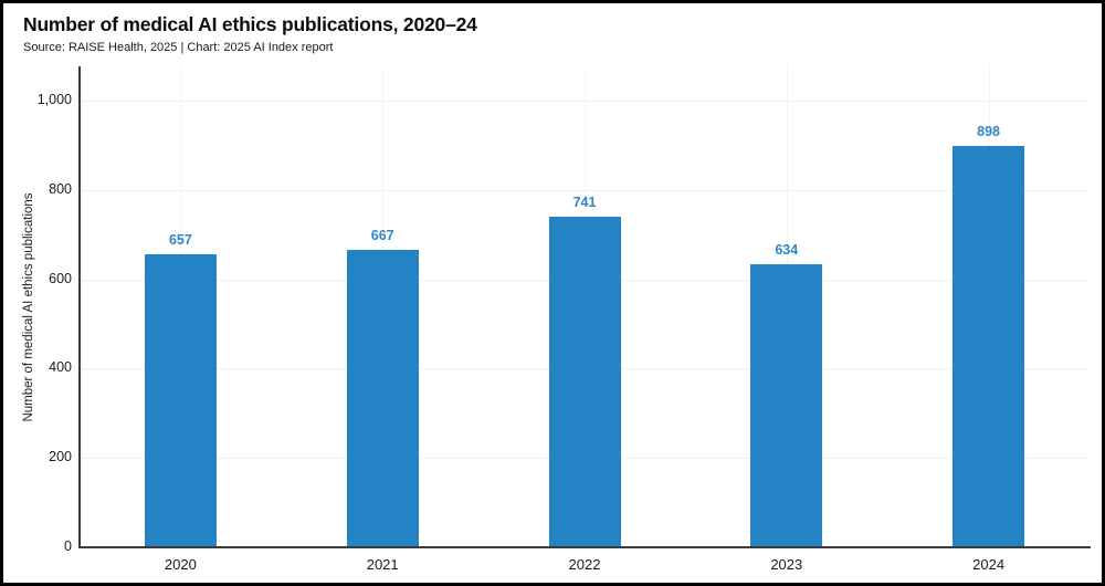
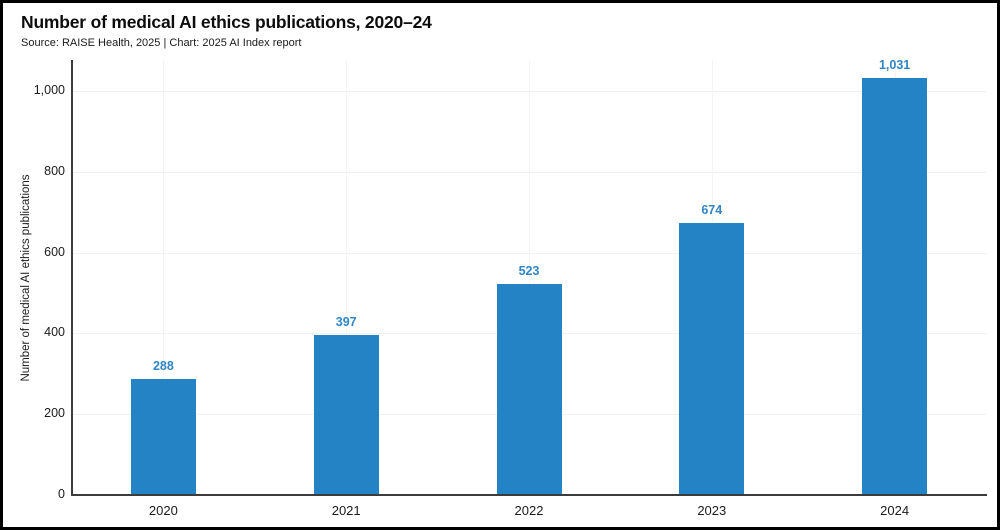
2020: 657 -> 288
2021: 667 -> 397
2022: 741 -> 523
2023: 634 -> 674
2024: 898 -> 1,031
